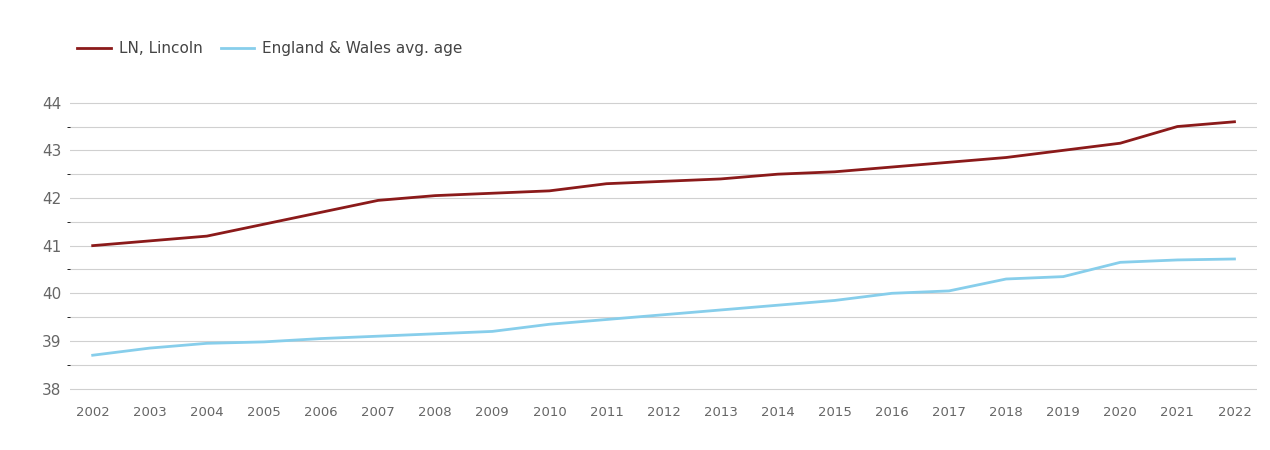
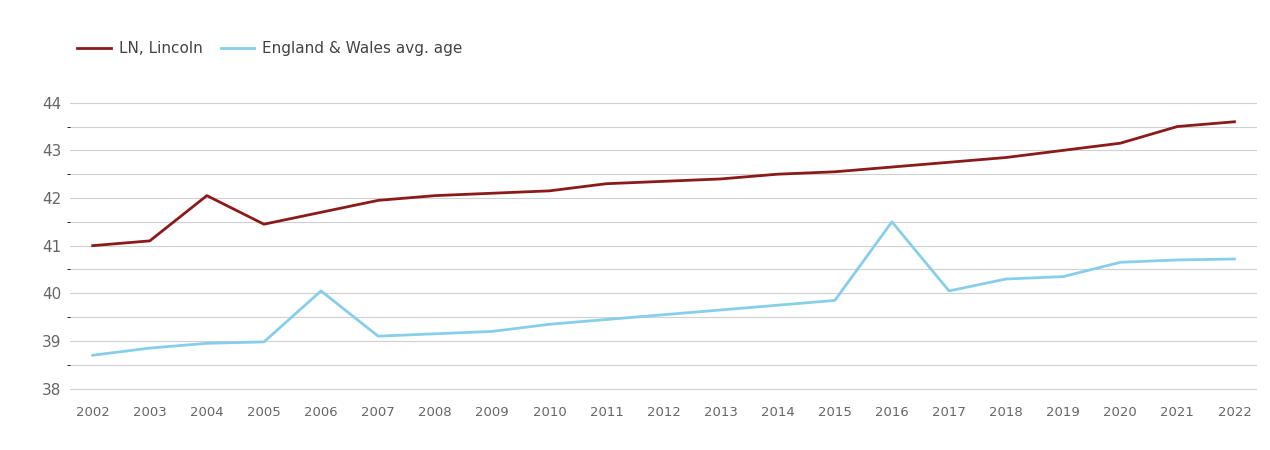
LN, Lincoln/2004: 41.20 -> 42.05
England & Wales avg. age/2006: 39.05 -> 40.05
England & Wales avg. age/2016: 40.00 -> 41.50
